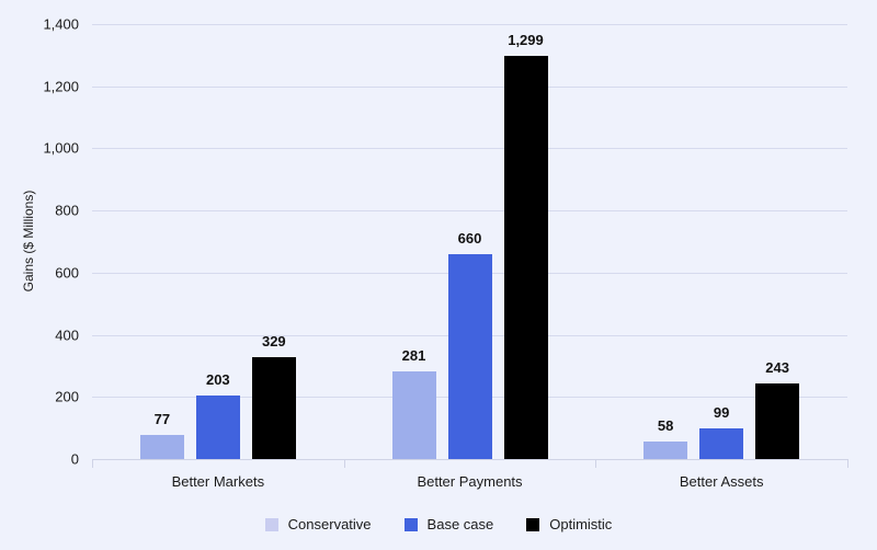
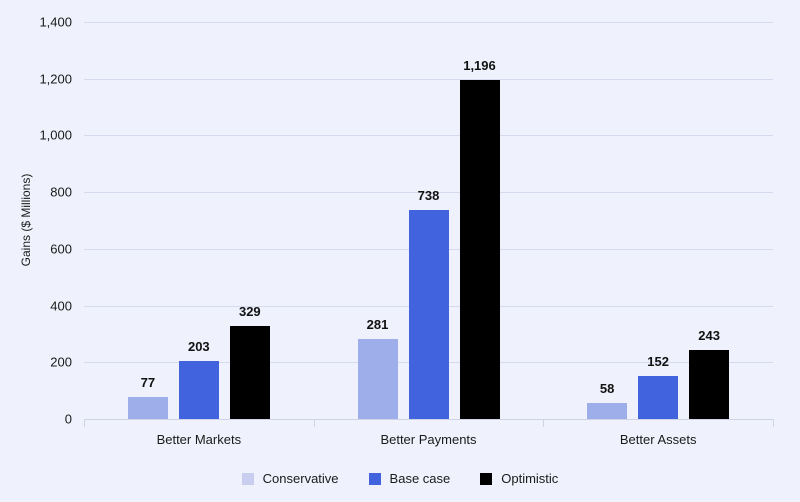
Base case/Better Payments: 660 -> 738
Optimistic/Better Payments: 1,299 -> 1,196
Base case/Better Assets: 99 -> 152
